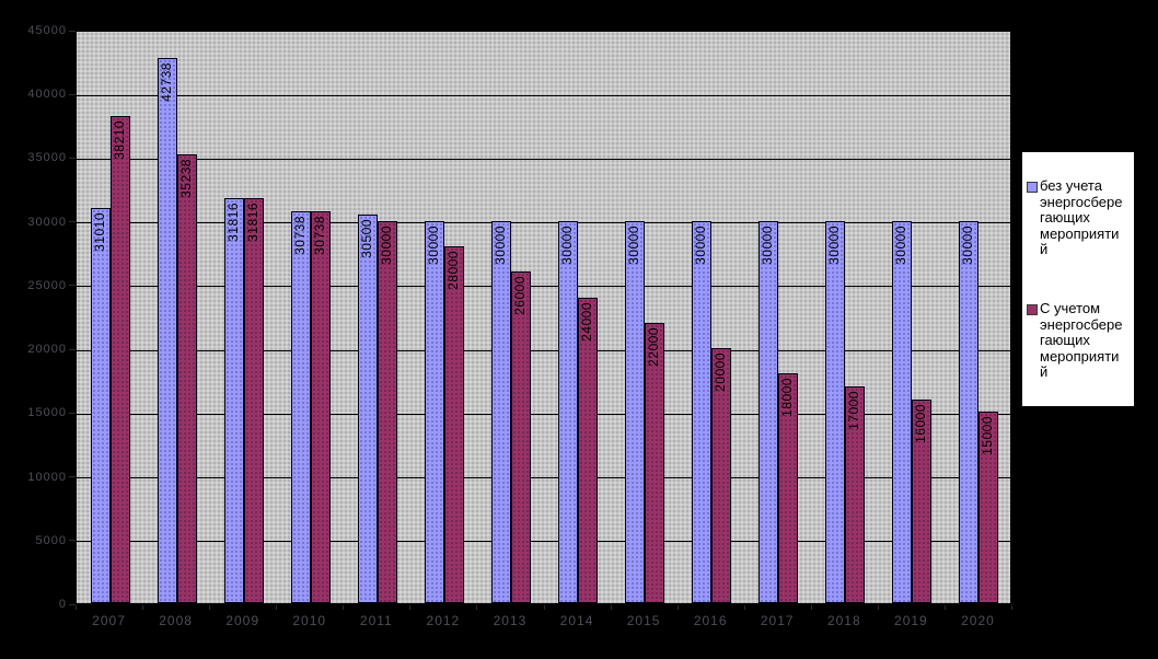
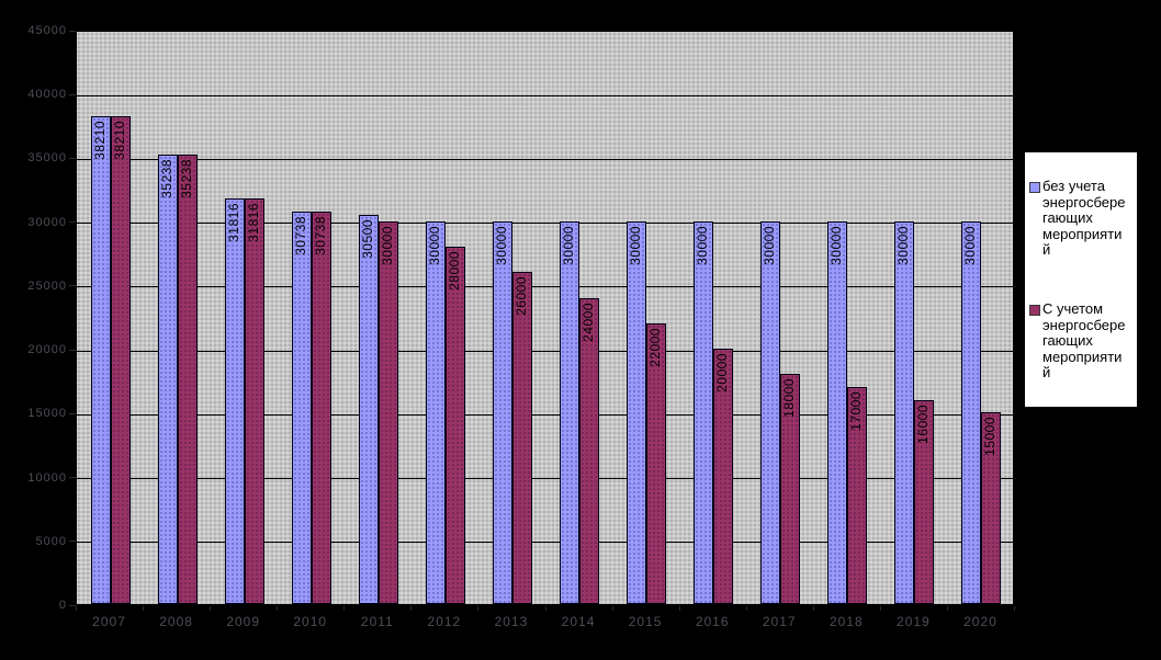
без учета энергосберегающих мероприятий/2007: 31010 -> 38210
без учета энергосберегающих мероприятий/2008: 42738 -> 35238
